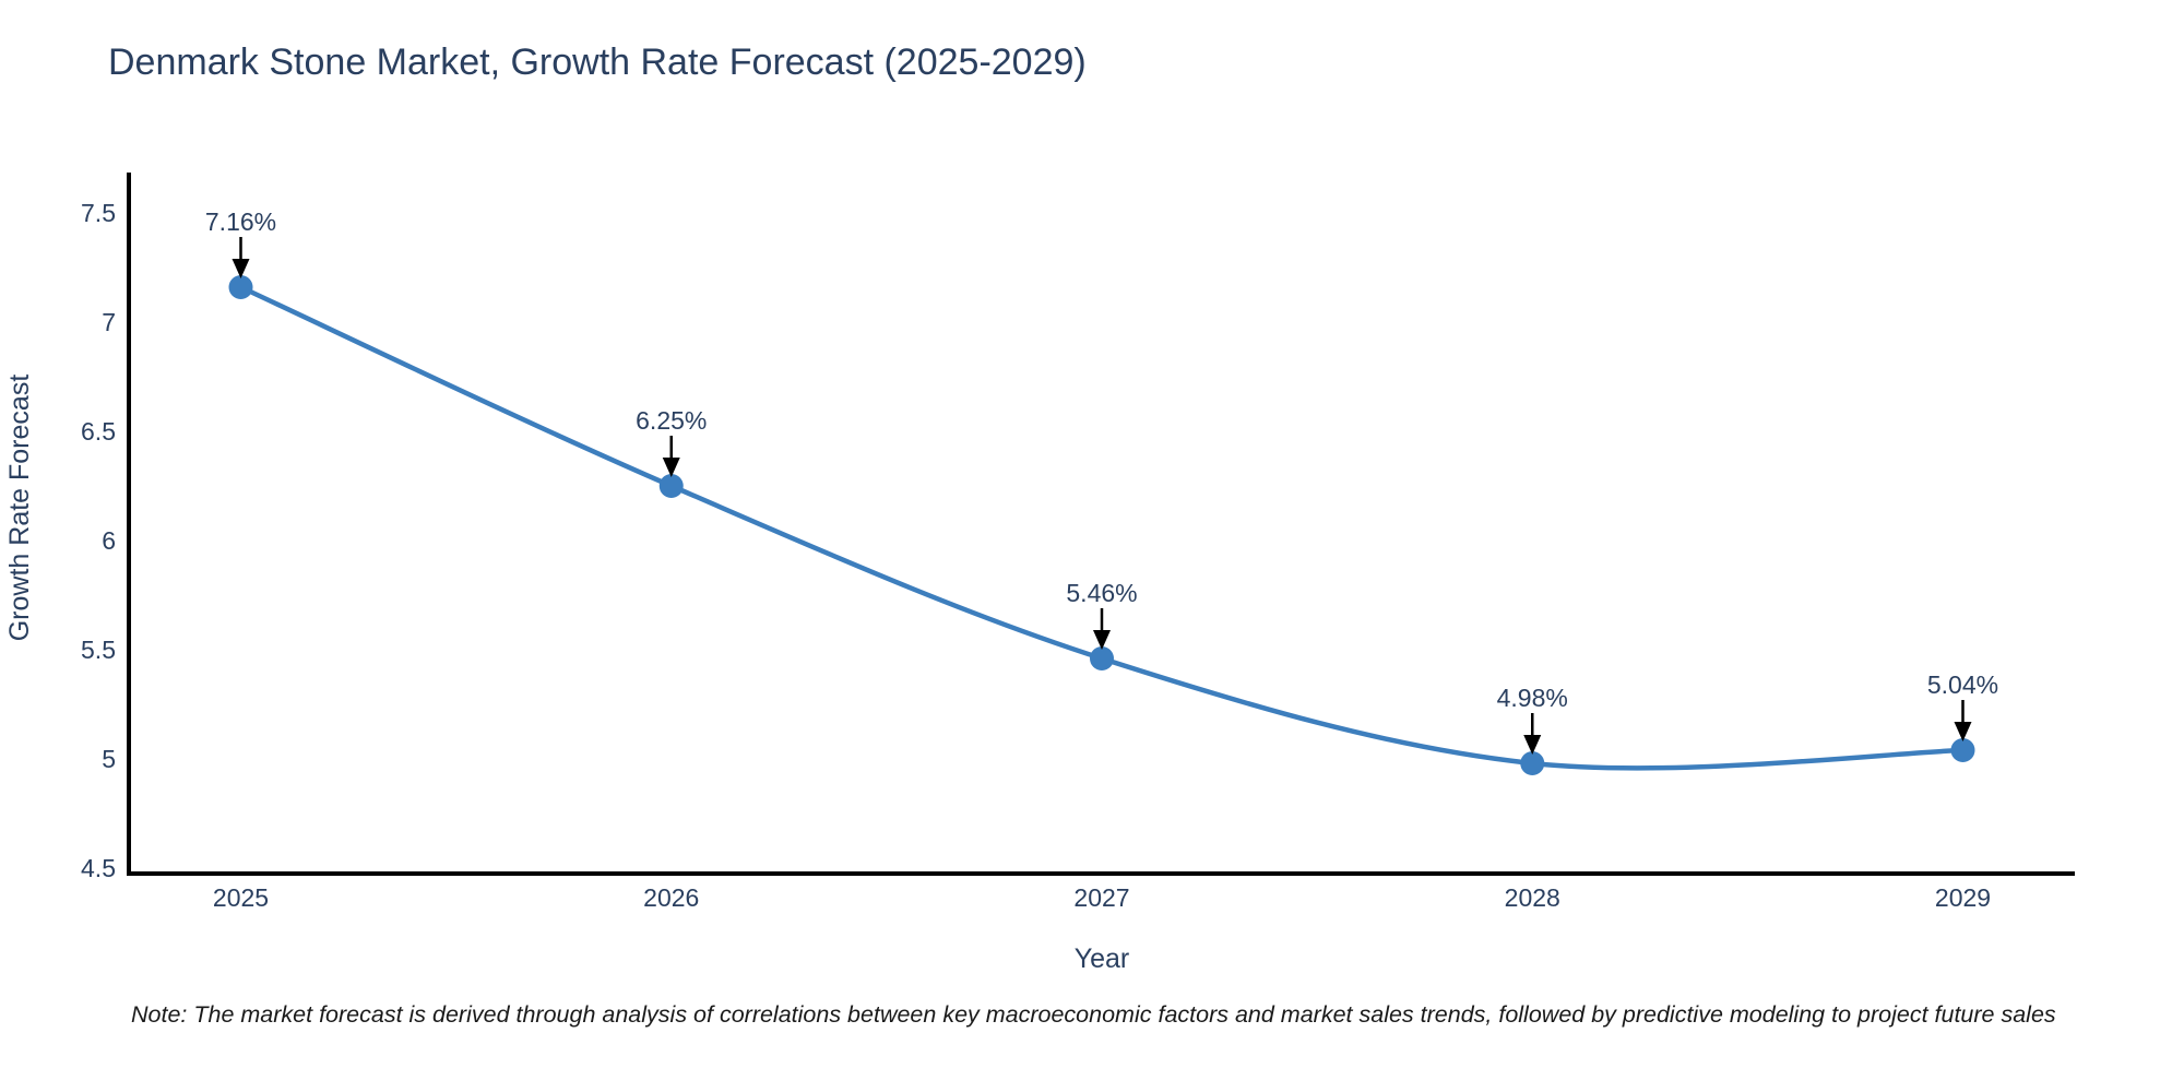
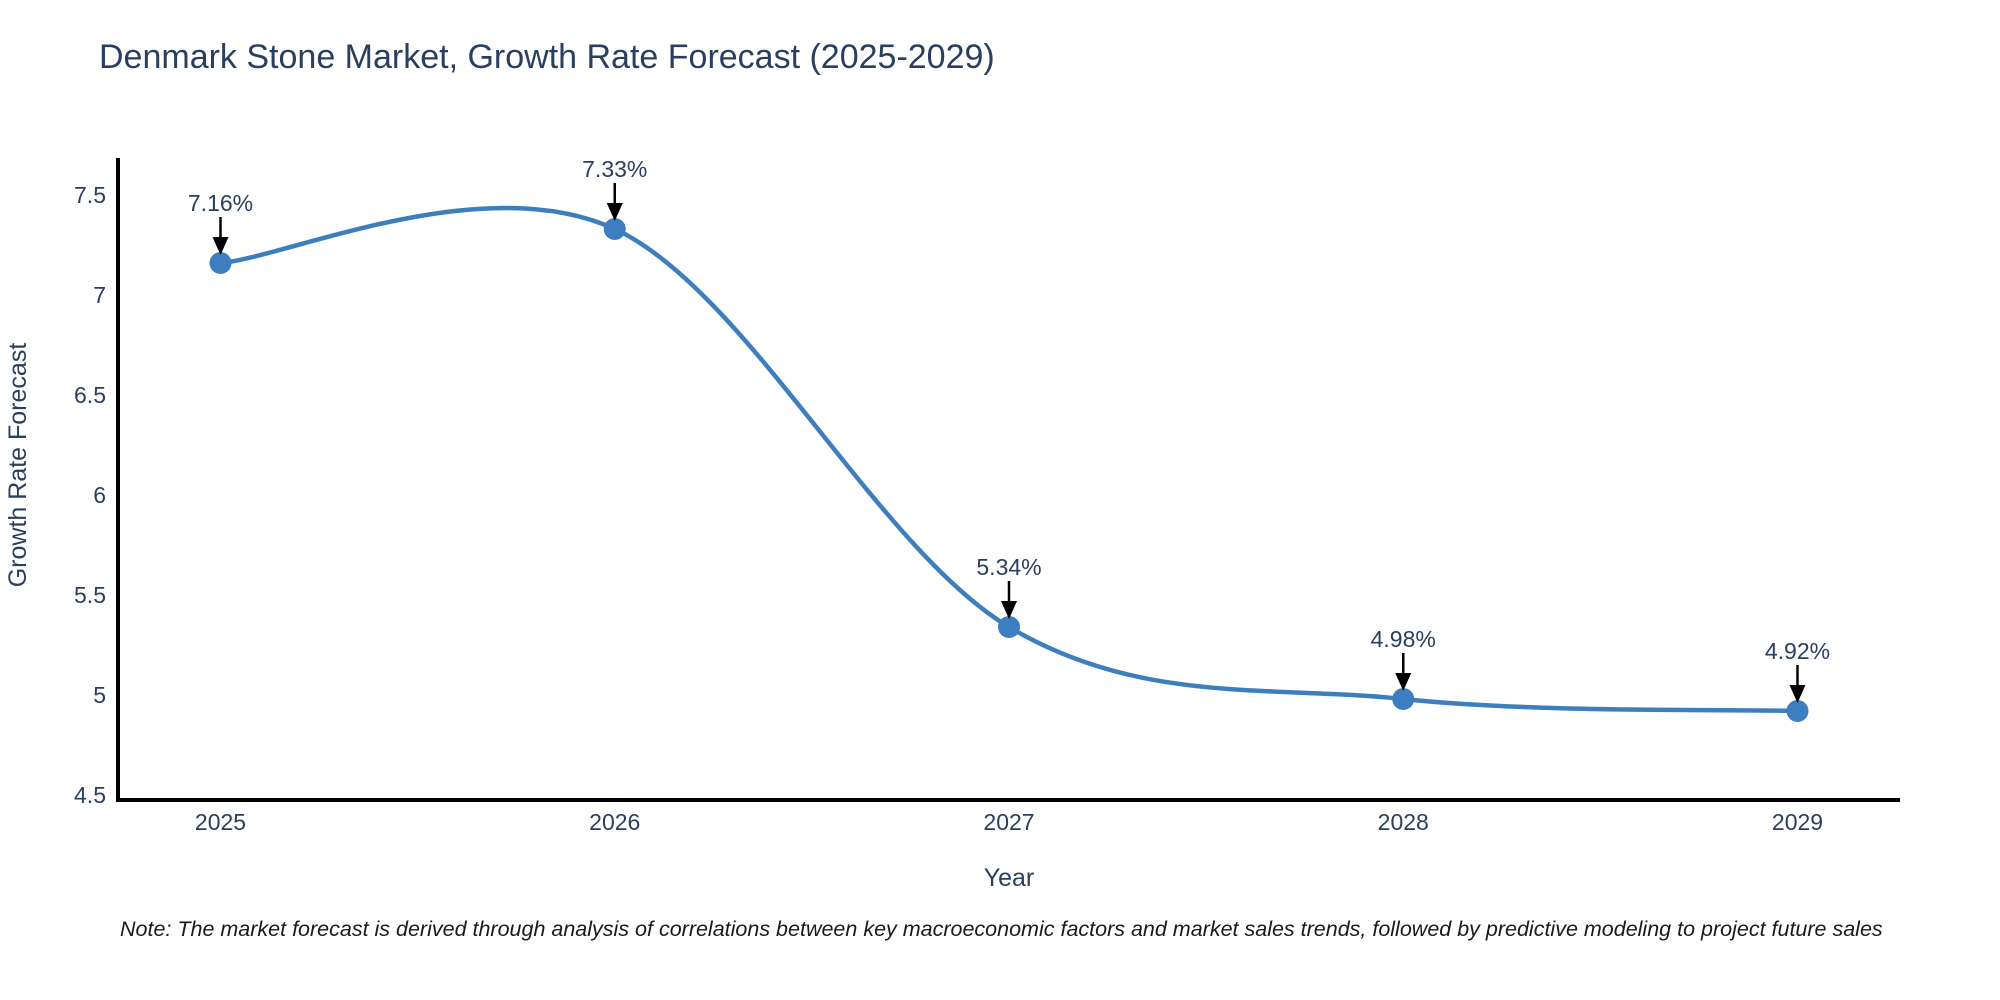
2026: 6.25% -> 7.33%
2027: 5.46% -> 5.34%
2029: 5.04% -> 4.92%
